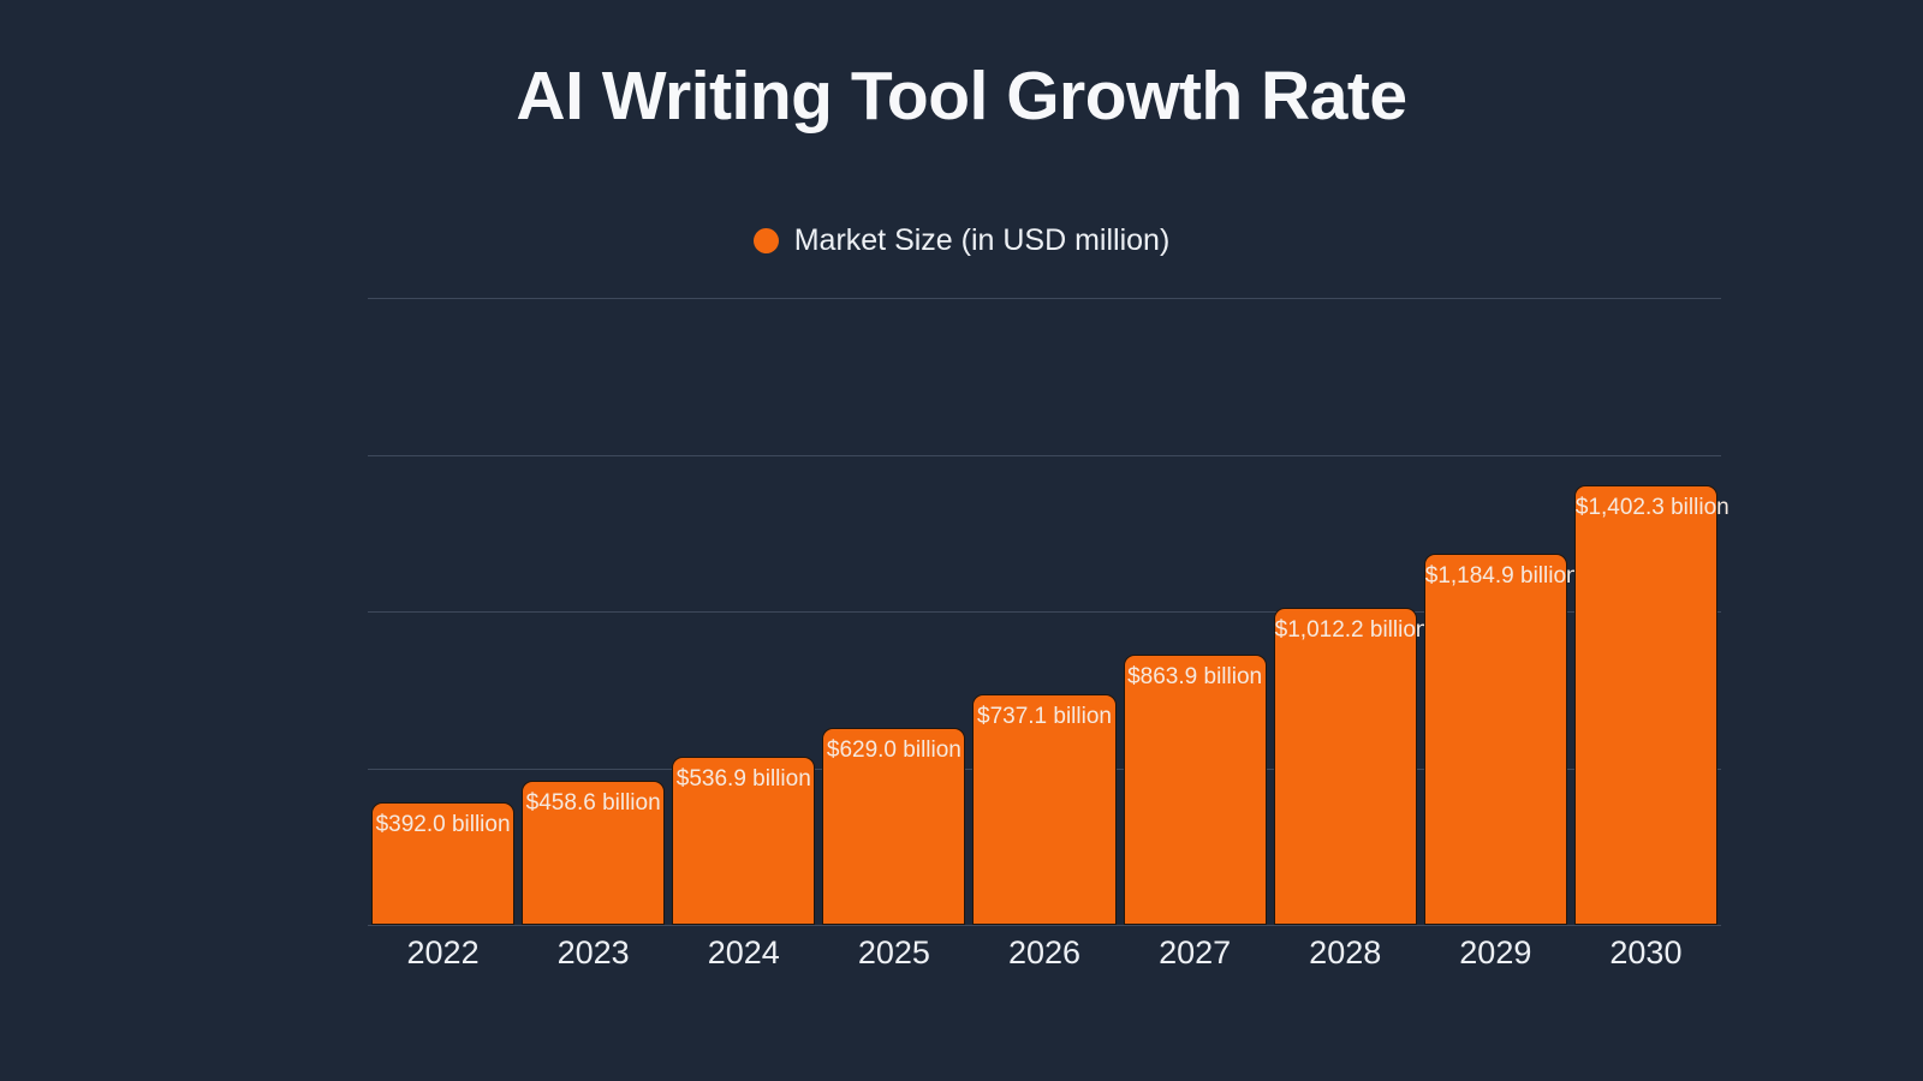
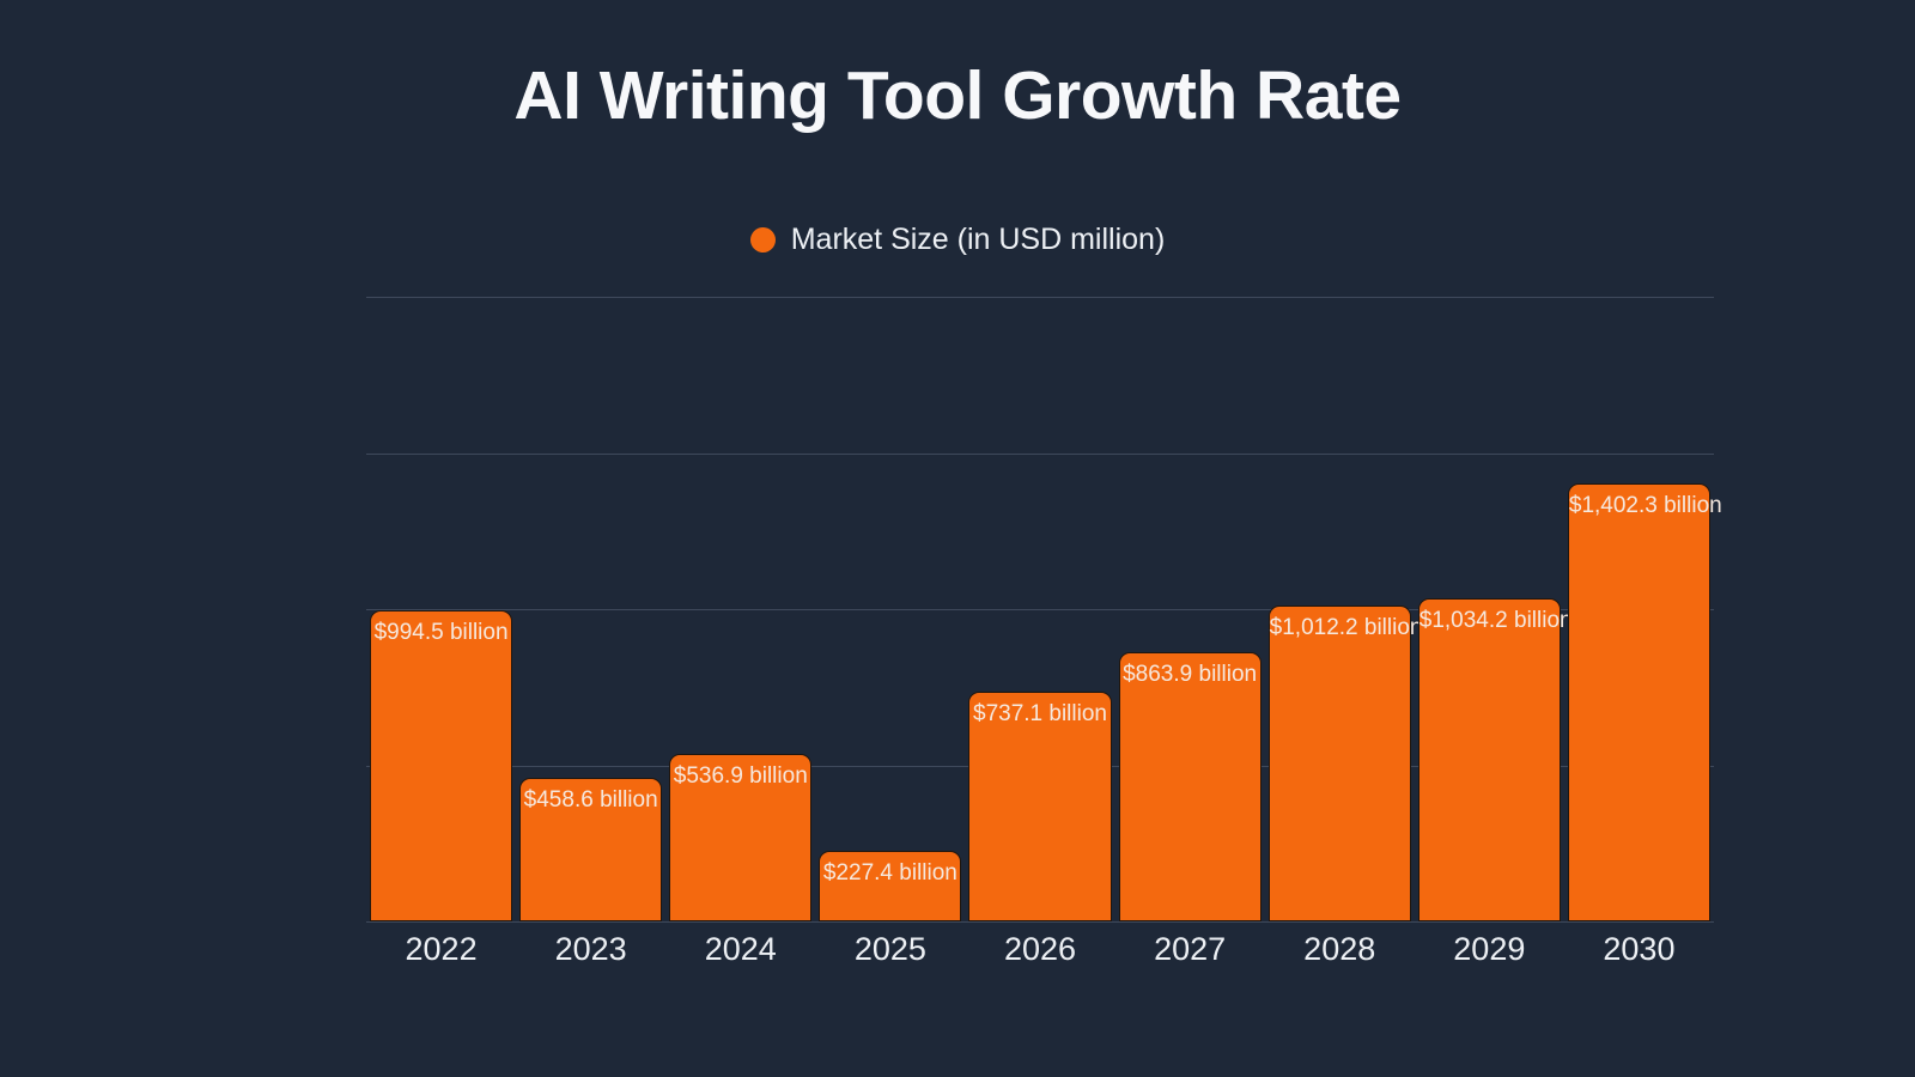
2022: $392.0 -> $994.5
2025: $629.0 -> $227.4
2029: $1,184.9 -> $1,034.2
